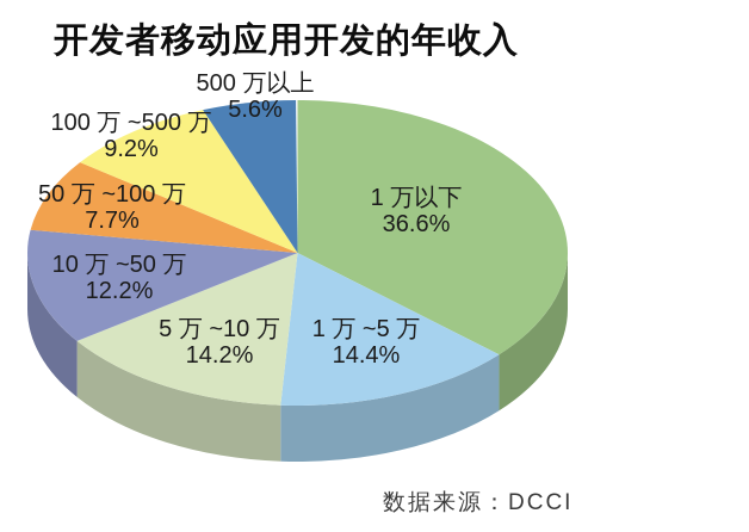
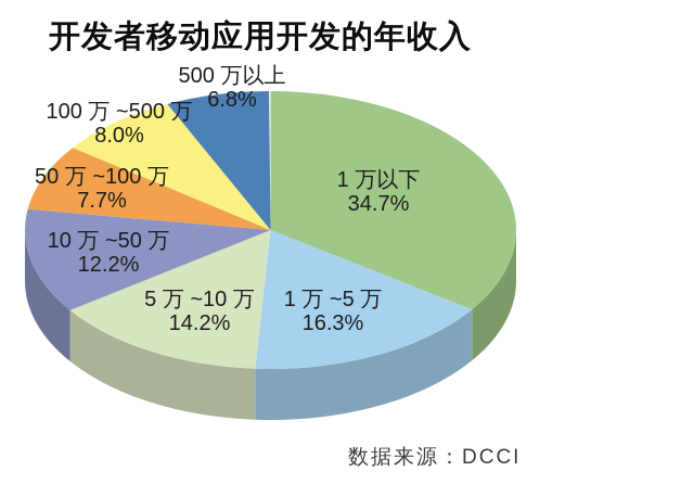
1 万以下: 36.6% -> 34.7%
1 万 ~5 万: 14.4% -> 16.3%
100 万 ~500 万: 9.2% -> 8.0%
500 万以上: 5.6% -> 6.8%
